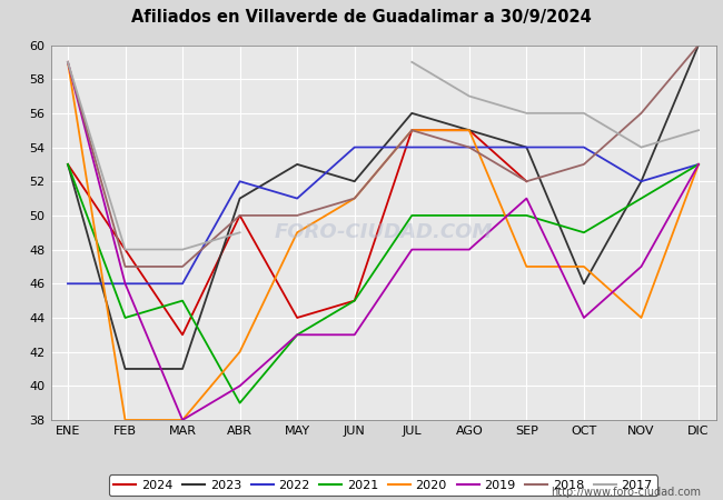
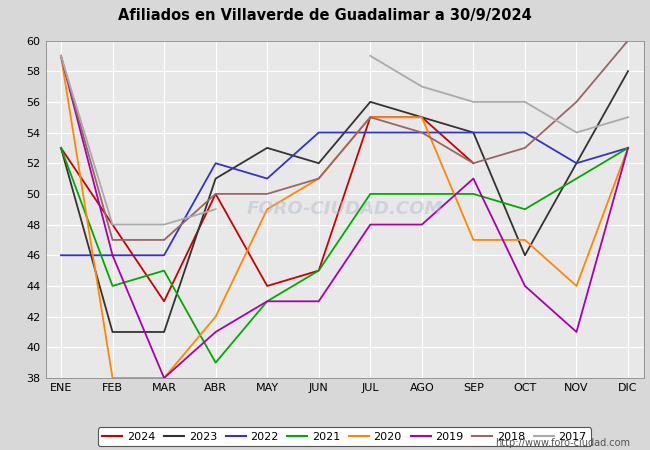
2019/ABR: 40 -> 41
2019/NOV: 47 -> 41
2023/DIC: 60 -> 58
